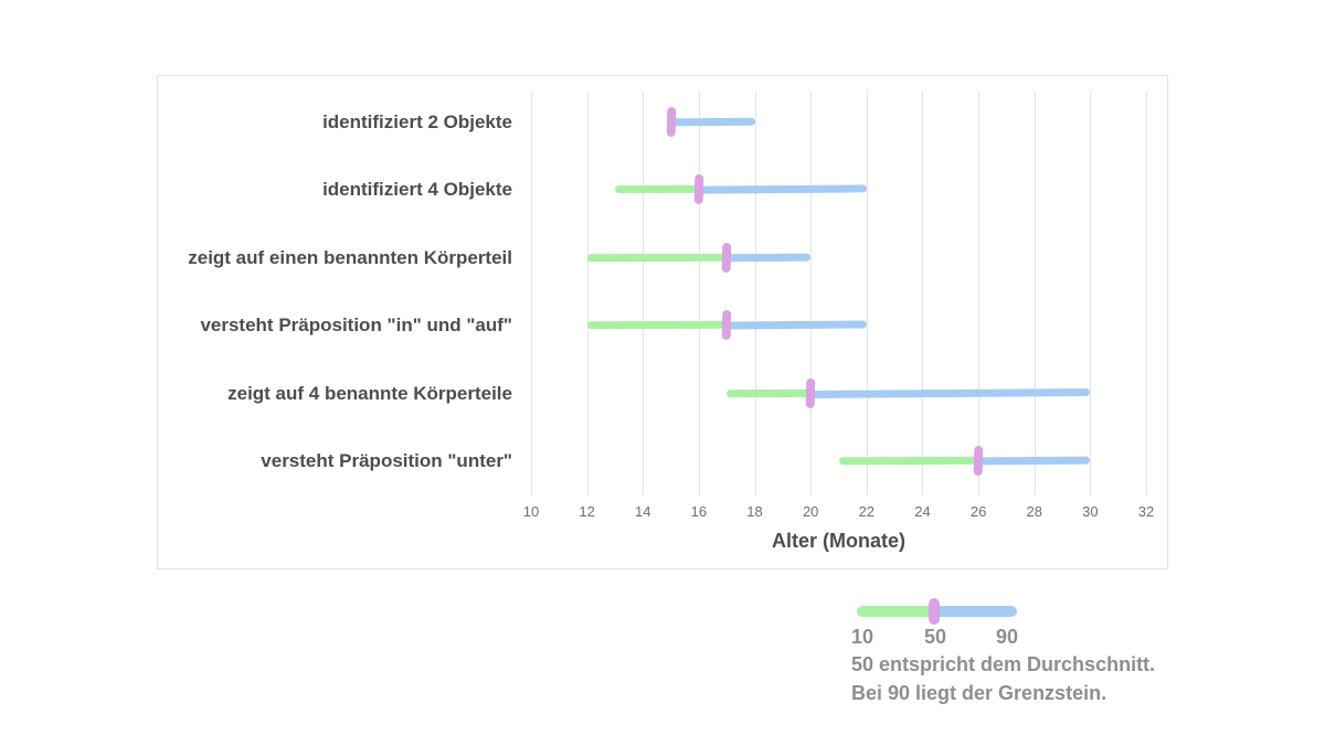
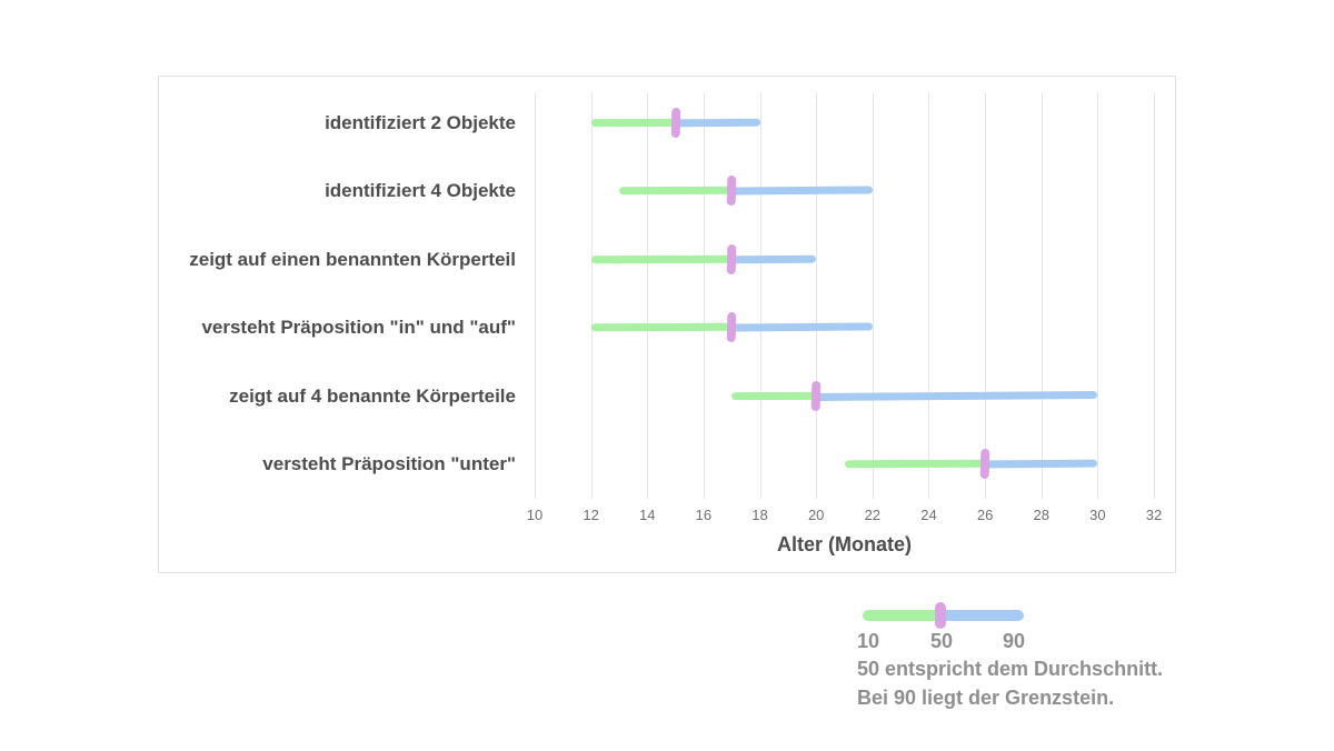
10/identifiziert 2 Objekte: 20 -> 12
50/identifiziert 4 Objekte: 16 -> 17
